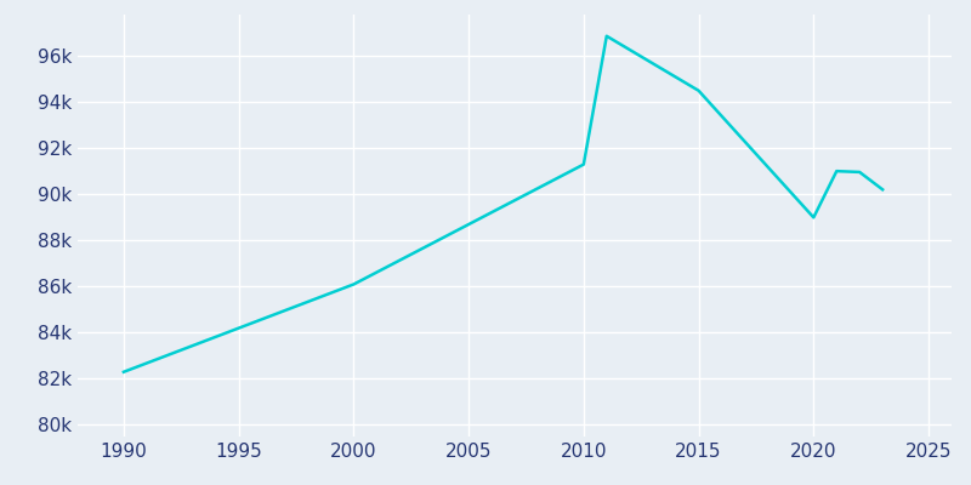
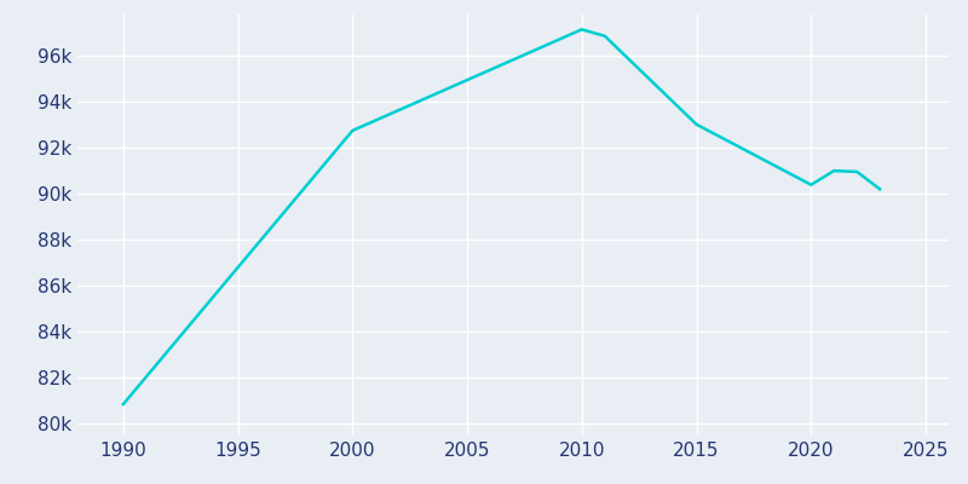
1990: 82.3k -> 80.9k
2000: 86.1k -> 92.8k
2010: 91.3k -> 97.2k
2015: 94.5k -> 93.0k
2020: 89.0k -> 90.4k
